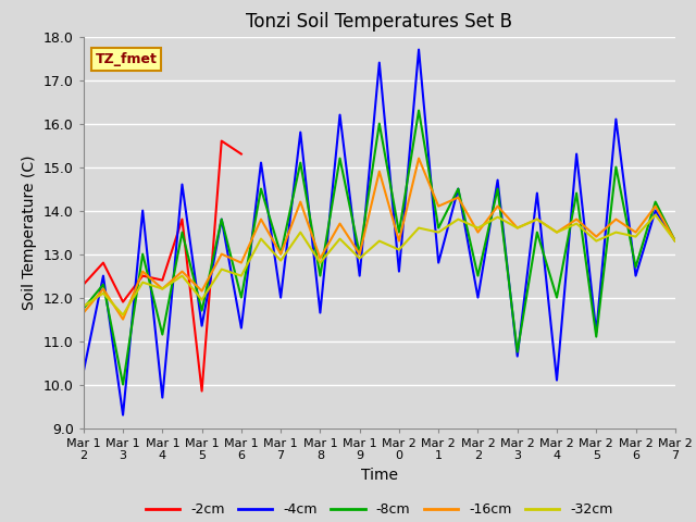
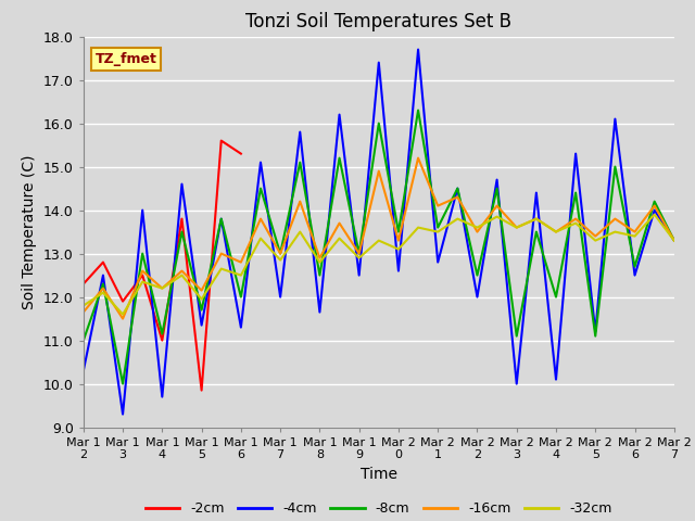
-8cm/Mar 1 2: 11.75 -> 11.00
-2cm/Mar 1 4: 12.40 -> 11.00
-4cm/Mar 2 3: 10.65 -> 10.00
-8cm/Mar 2 3: 10.75 -> 11.10
